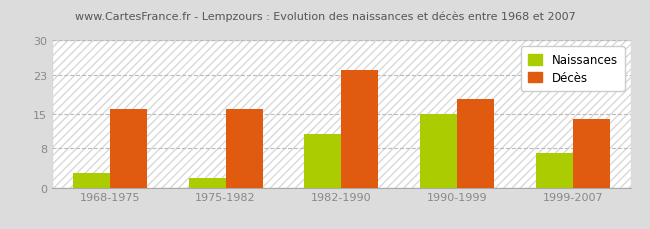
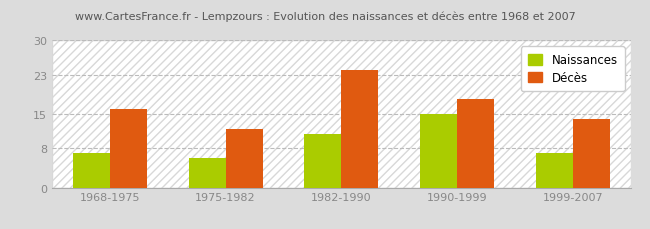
Naissances/1968-1975: 3 -> 7
Naissances/1975-1982: 2 -> 6
Décès/1975-1982: 16 -> 12
